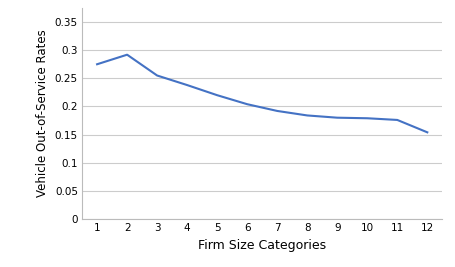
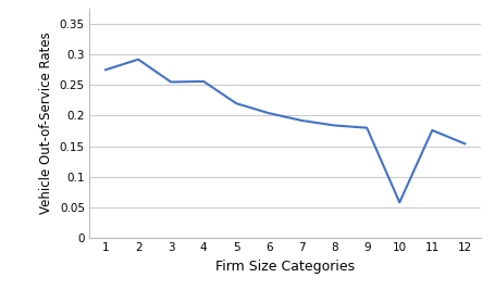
4: 0.238 -> 0.256
10: 0.179 -> 0.058
